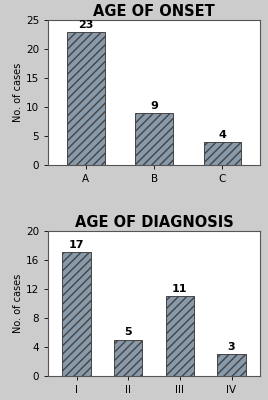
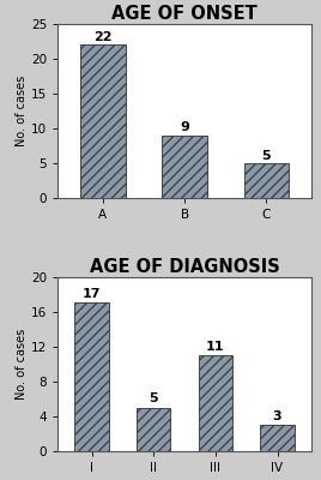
AGE OF ONSET/A: 23 -> 22
AGE OF ONSET/C: 4 -> 5
